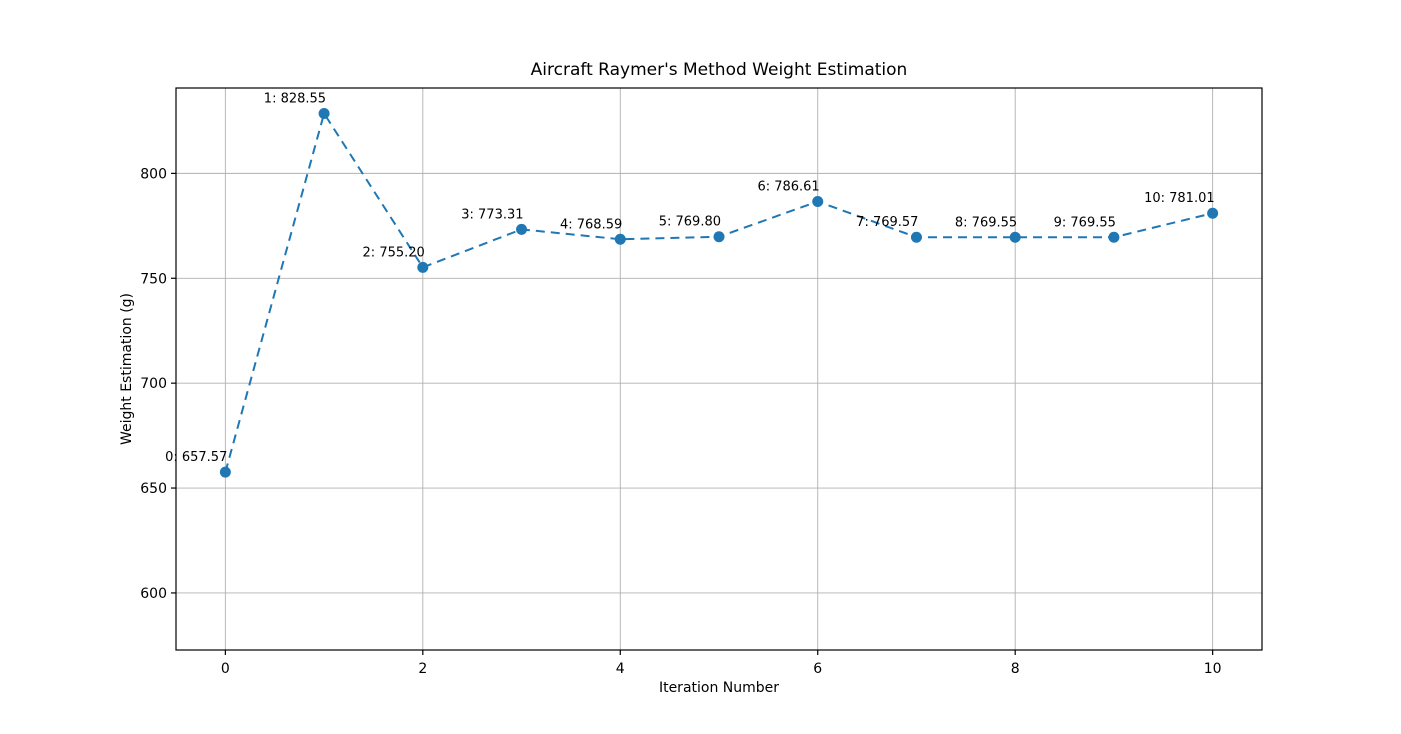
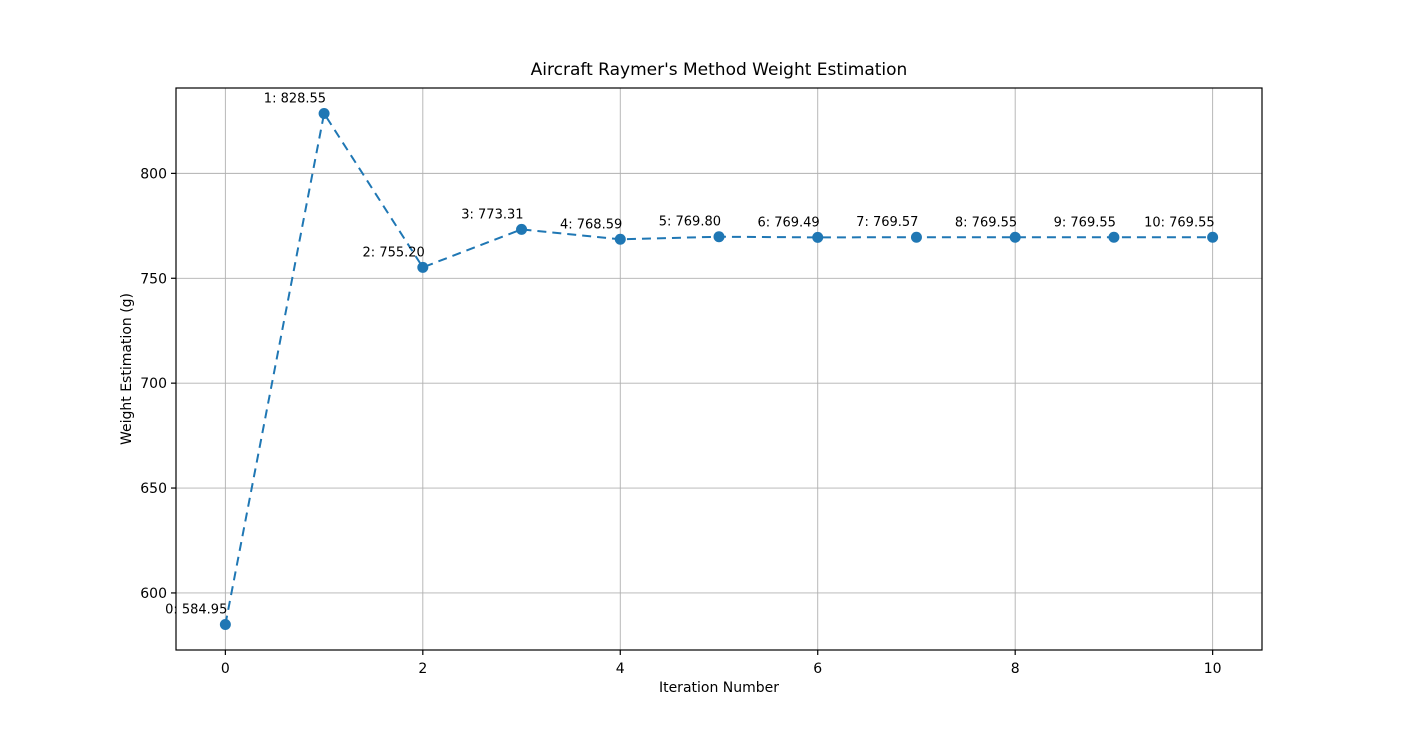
0: 657.57 -> 584.95
6: 786.61 -> 769.49
10: 781.01 -> 769.55
